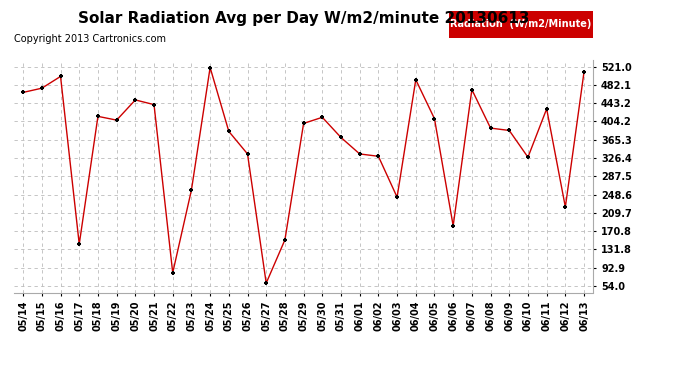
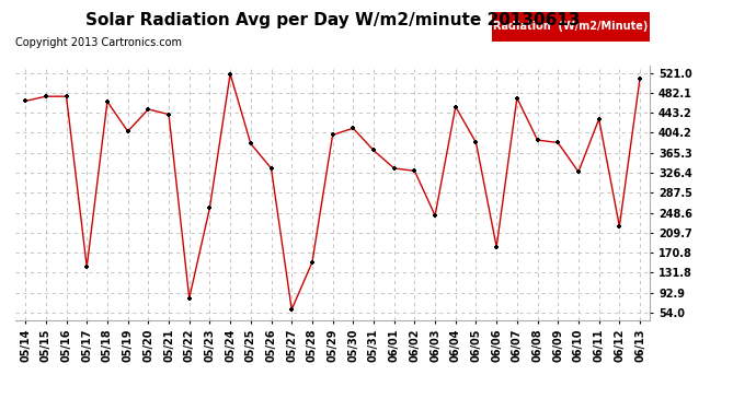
05/16: 500 -> 475
05/18: 415 -> 465
06/04: 493 -> 455
06/05: 410 -> 385
